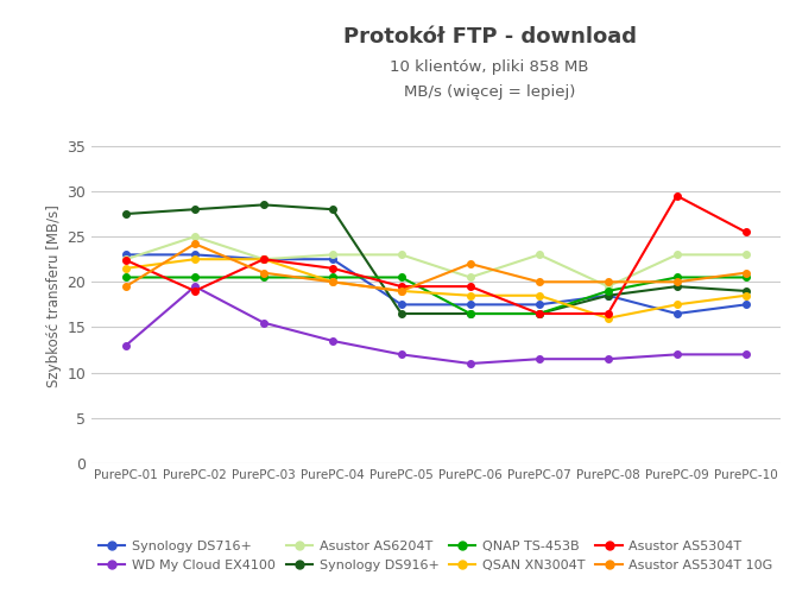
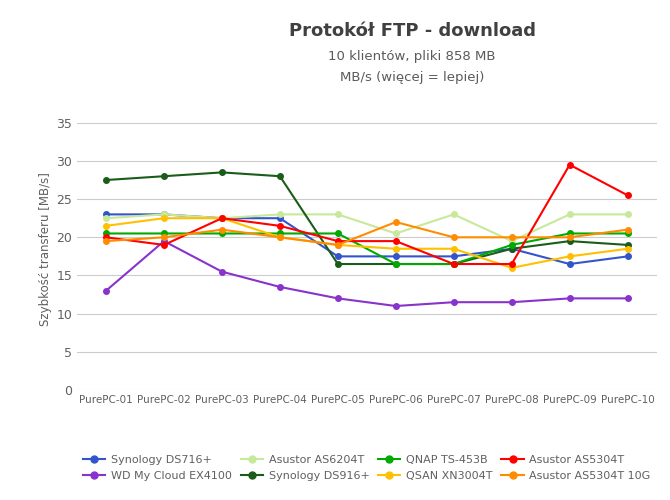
Asustor AS5304T/PurePC-01: 22.4 -> 20.0
Asustor AS6204T/PurePC-02: 25.0 -> 23.0
Asustor AS5304T 10G/PurePC-02: 24.2 -> 20.0
